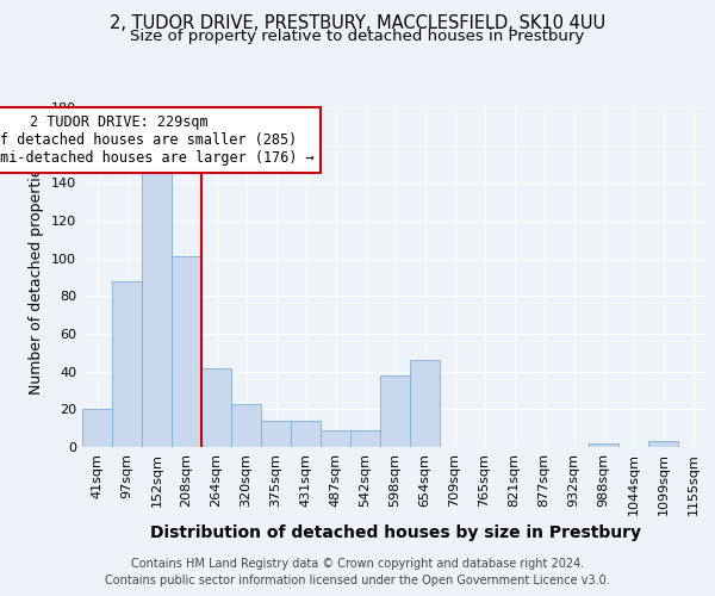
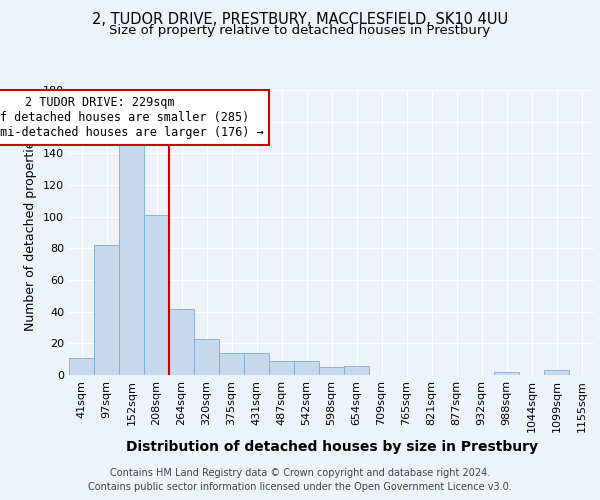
41sqm: 20 -> 11
97sqm: 88 -> 82
598sqm: 38 -> 5
654sqm: 46 -> 6
